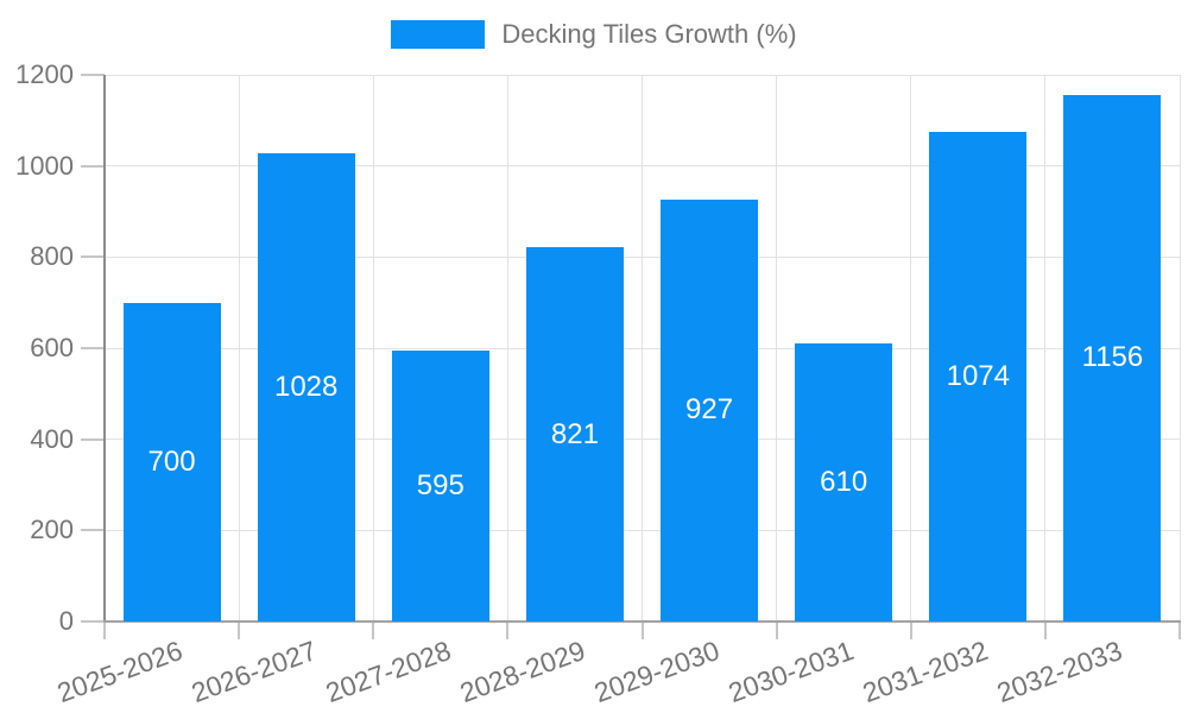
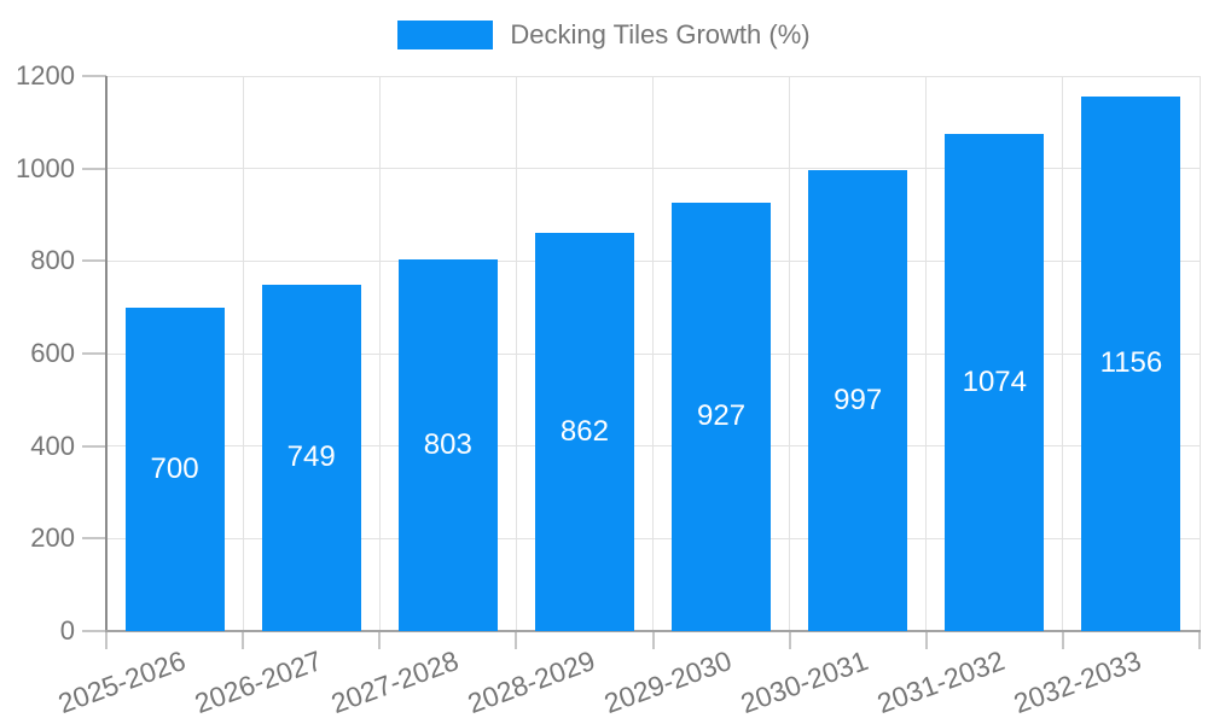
2026-2027: 1028 -> 749
2027-2028: 595 -> 803
2028-2029: 821 -> 862
2030-2031: 610 -> 997
